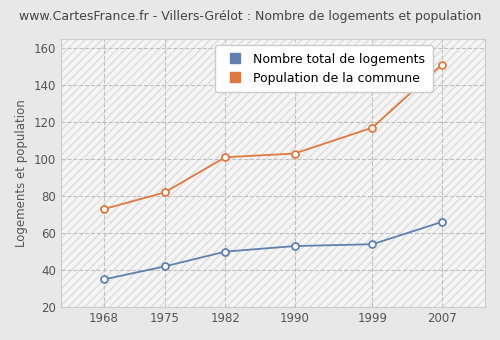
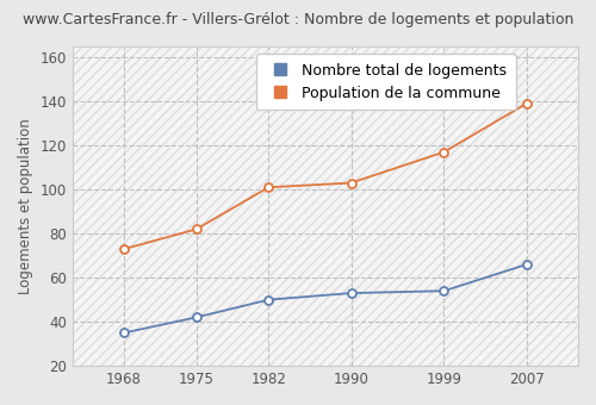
Population de la commune/2007: 151 -> 139
